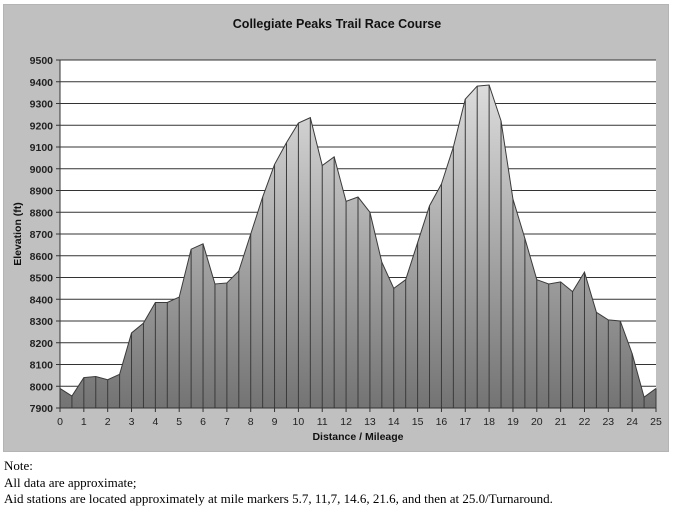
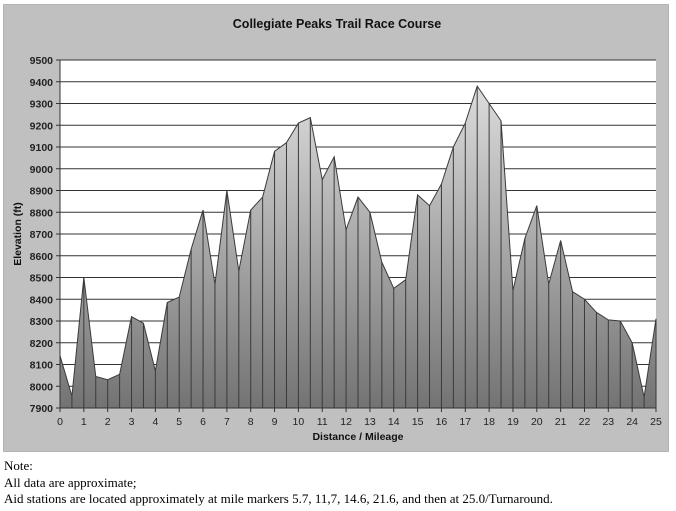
0: 7990 -> 8140
1: 8040 -> 8500
3: 8240 -> 8320
4: 8380 -> 8070
6: 8660 -> 8810
7: 8480 -> 8900
8: 8700 -> 8810
9: 9020 -> 9080
11: 9020 -> 8950
12: 8850 -> 8720
15: 8660 -> 8880
17: 9320 -> 9210
18: 9380 -> 9300
19: 8860 -> 8440
20: 8490 -> 8830
21: 8480 -> 8670
22: 8520 -> 8400
24: 8150 -> 8200
25: 7990 -> 8310
